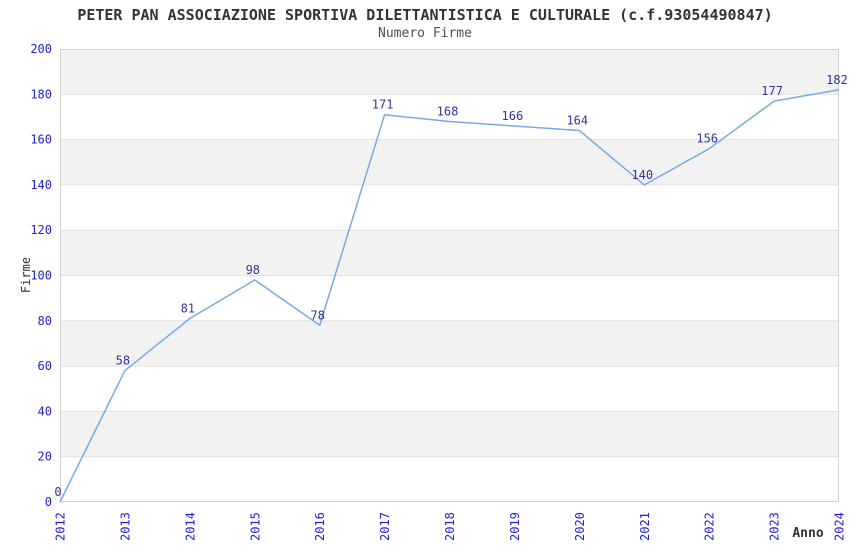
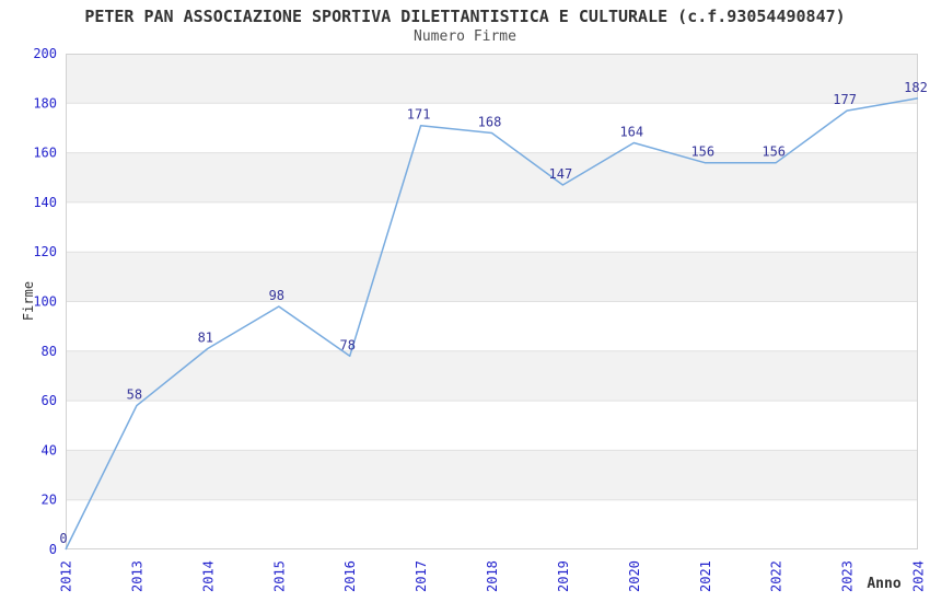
2019: 166 -> 147
2021: 140 -> 156
